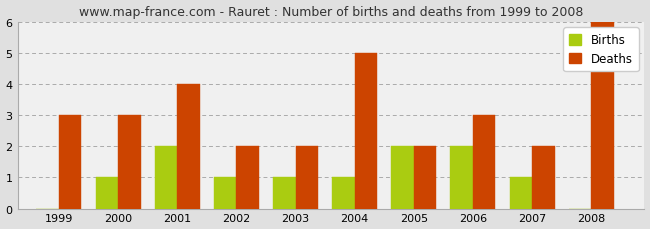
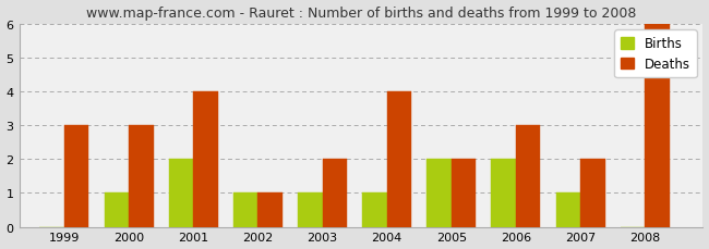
Deaths/2002: 2 -> 1
Deaths/2004: 5 -> 4
